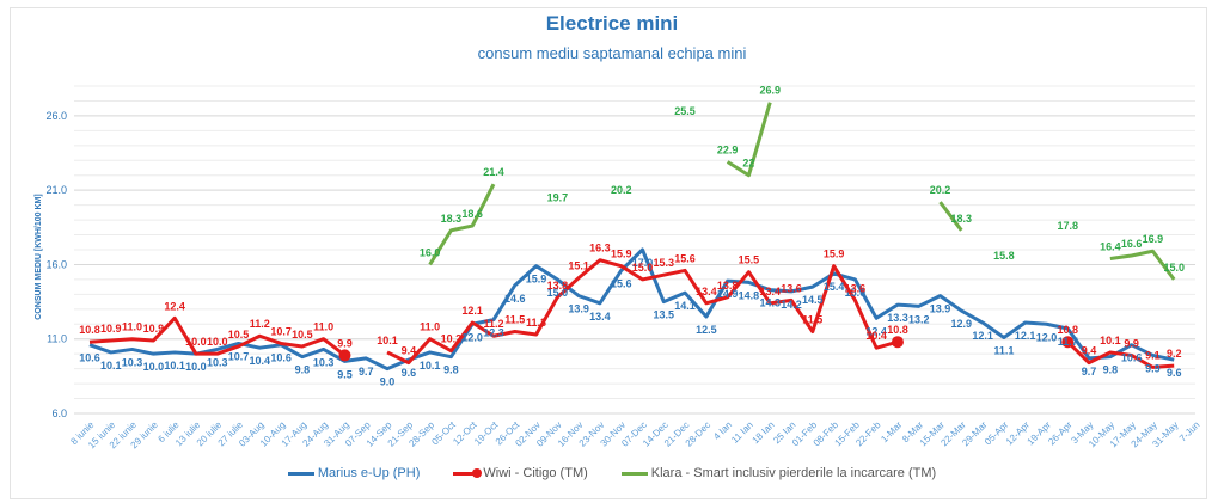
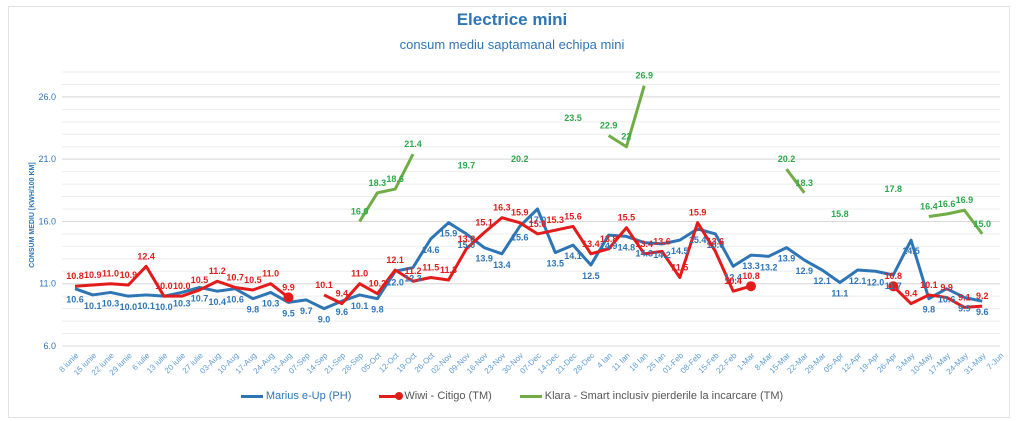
Klara - Smart inclusiv pierderile la incarcare (TM)/21-Dec: 25.5 -> 23.5
Marius e-Up (PH)/3-May: 9.7 -> 14.5
